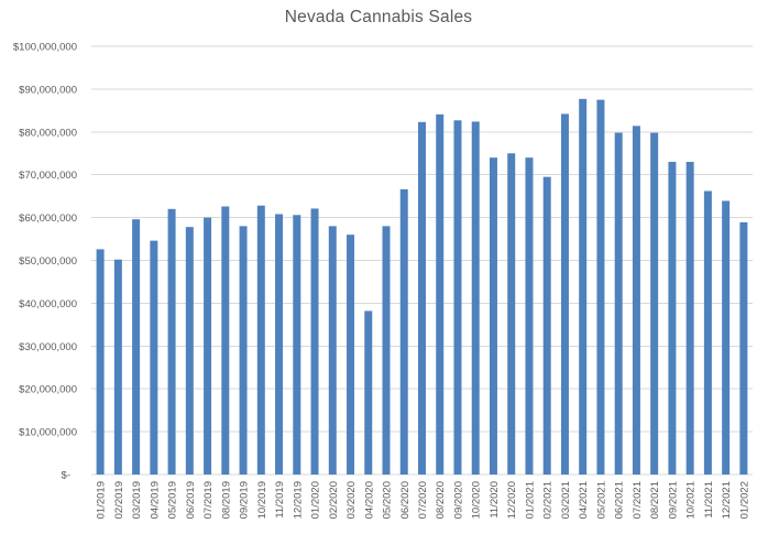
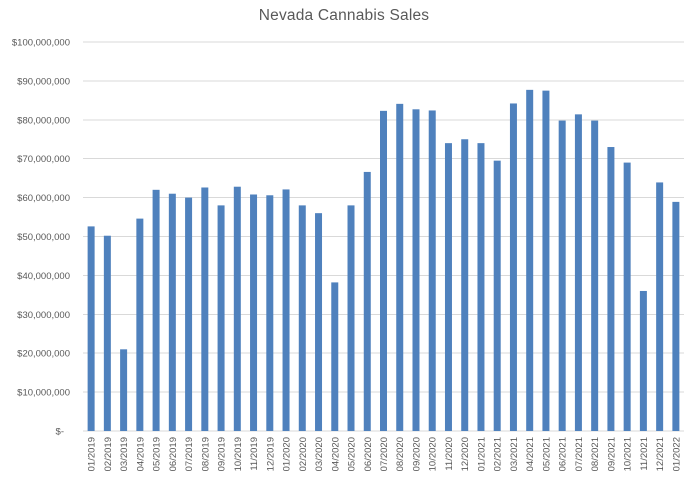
03/2019: $60000000 -> $21000000
06/2019: $58000000 -> $61000000
10/2021: $73000000 -> $69000000
11/2021: $66000000 -> $36000000
